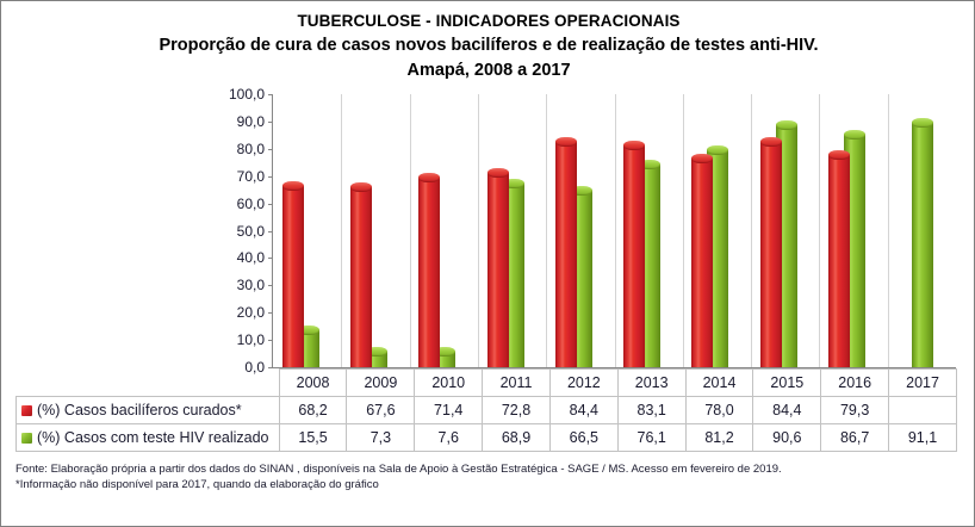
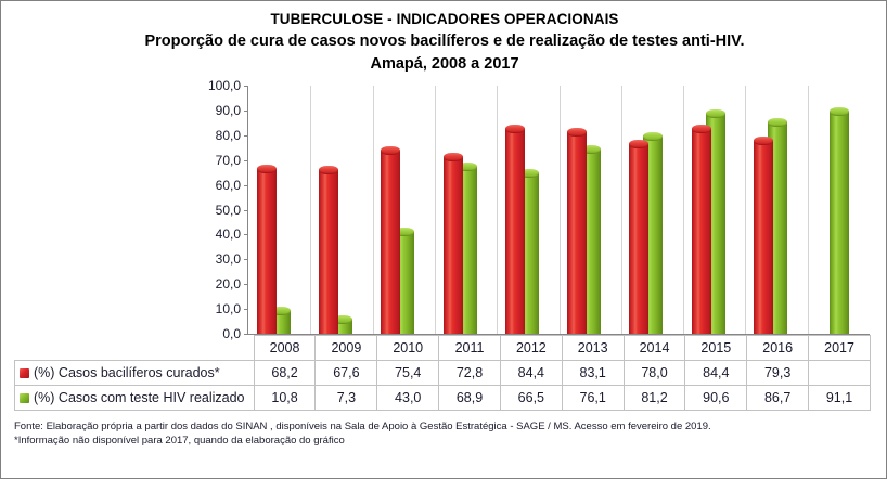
(%) Casos com teste HIV realizado/2008: 15,5 -> 10,8
(%) Casos bacilíferos curados*/2010: 71,4 -> 75,4
(%) Casos com teste HIV realizado/2010: 7,6 -> 43,0
